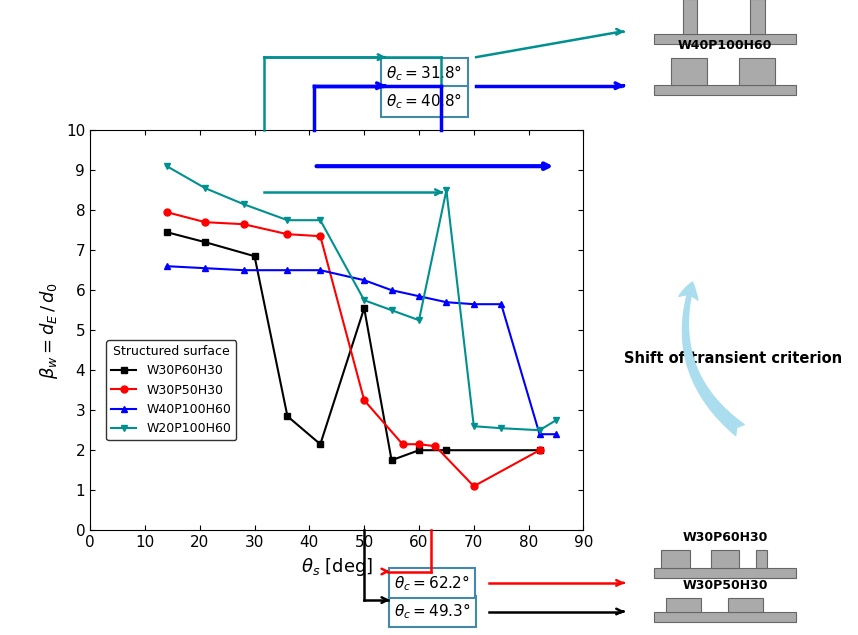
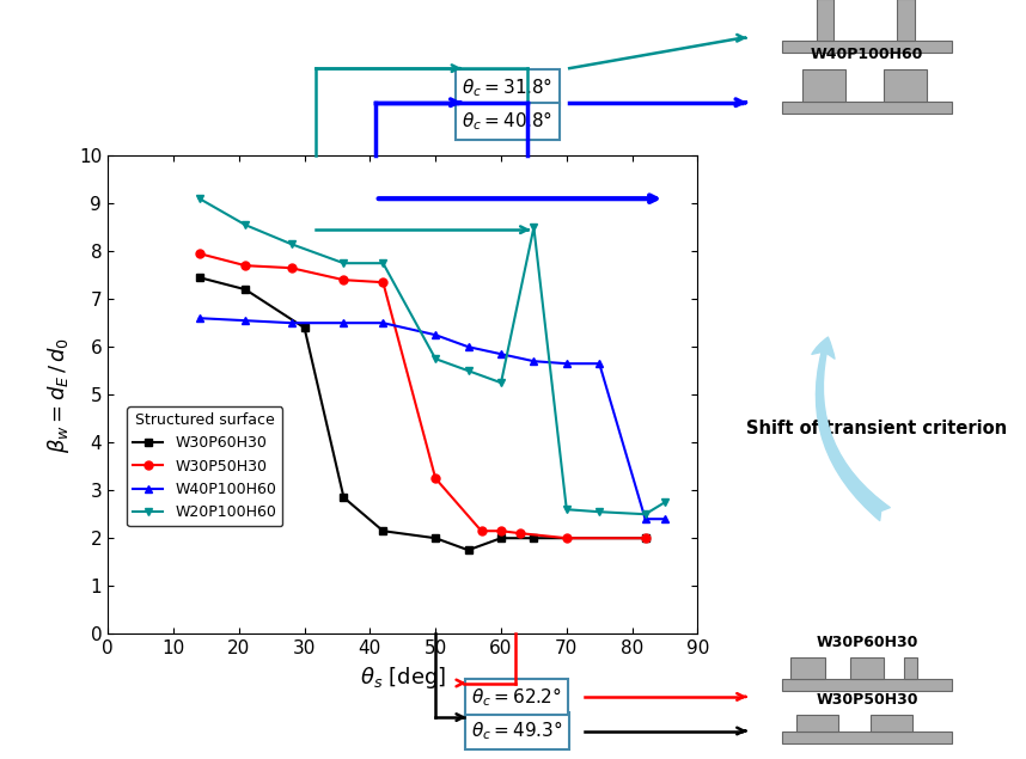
W30P60H30/30: 6.85 -> 6.40
W30P60H30/50: 5.55 -> 2.00
W30P50H30/70: 1.10 -> 2.00
